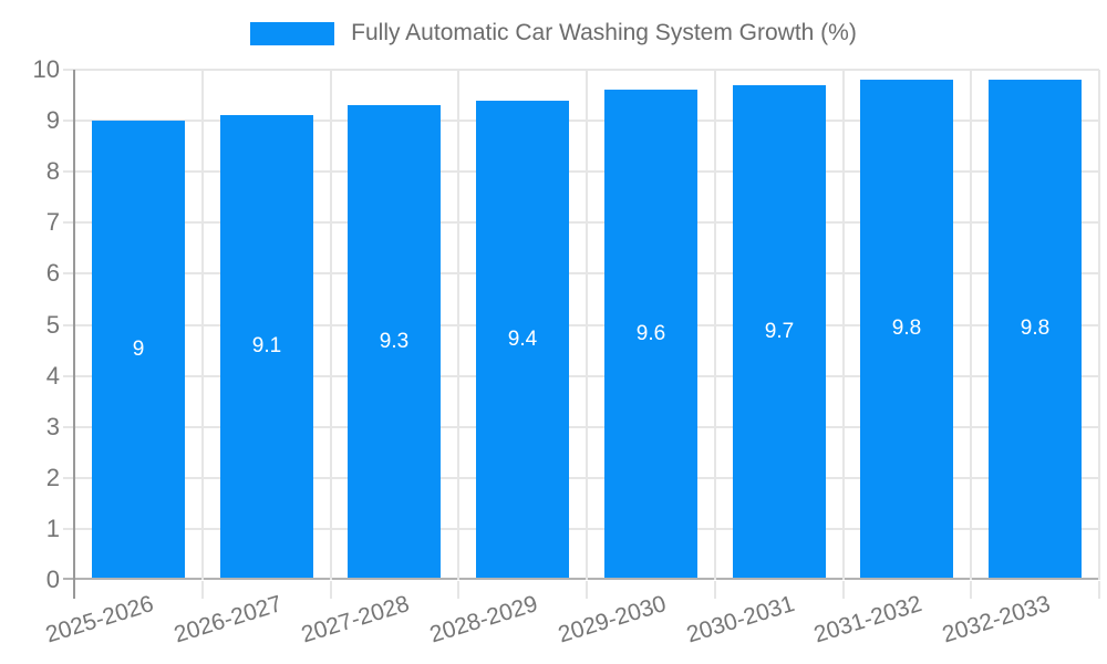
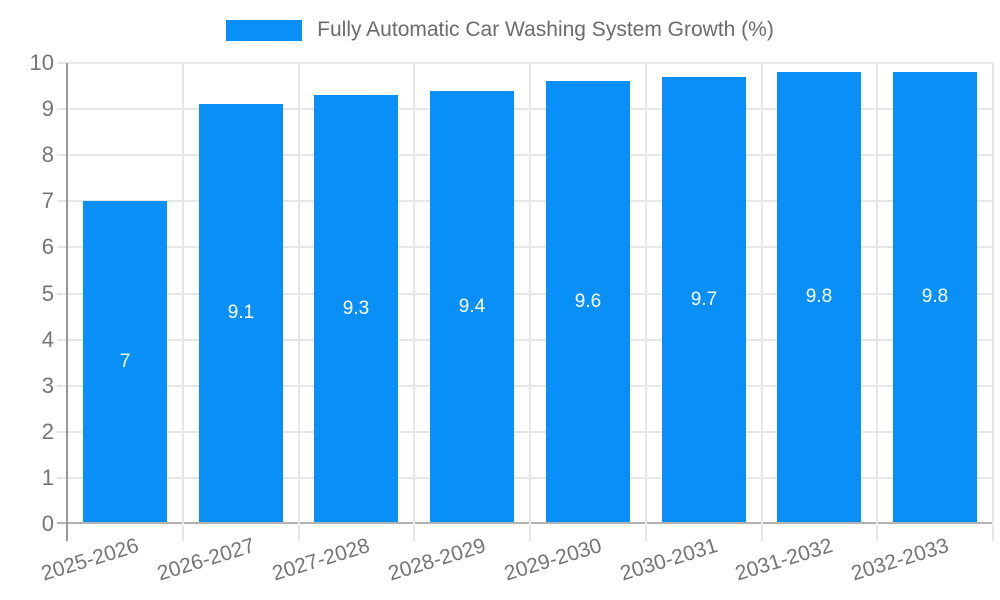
2025-2026: 9 -> 7
